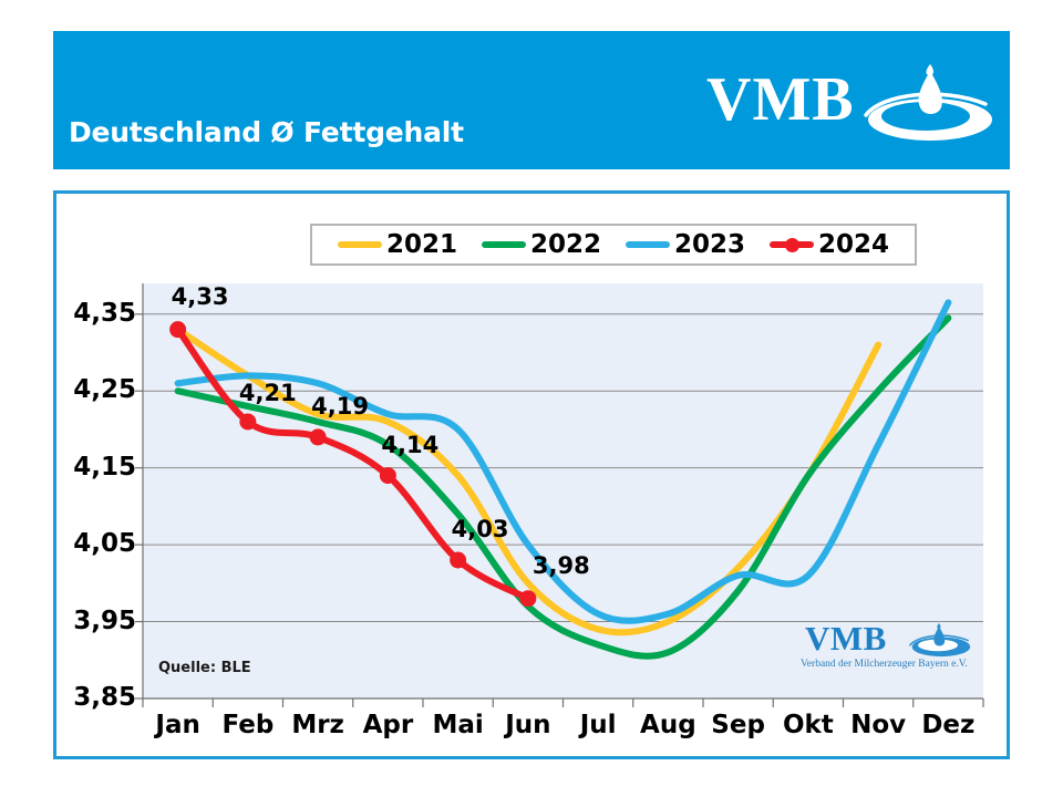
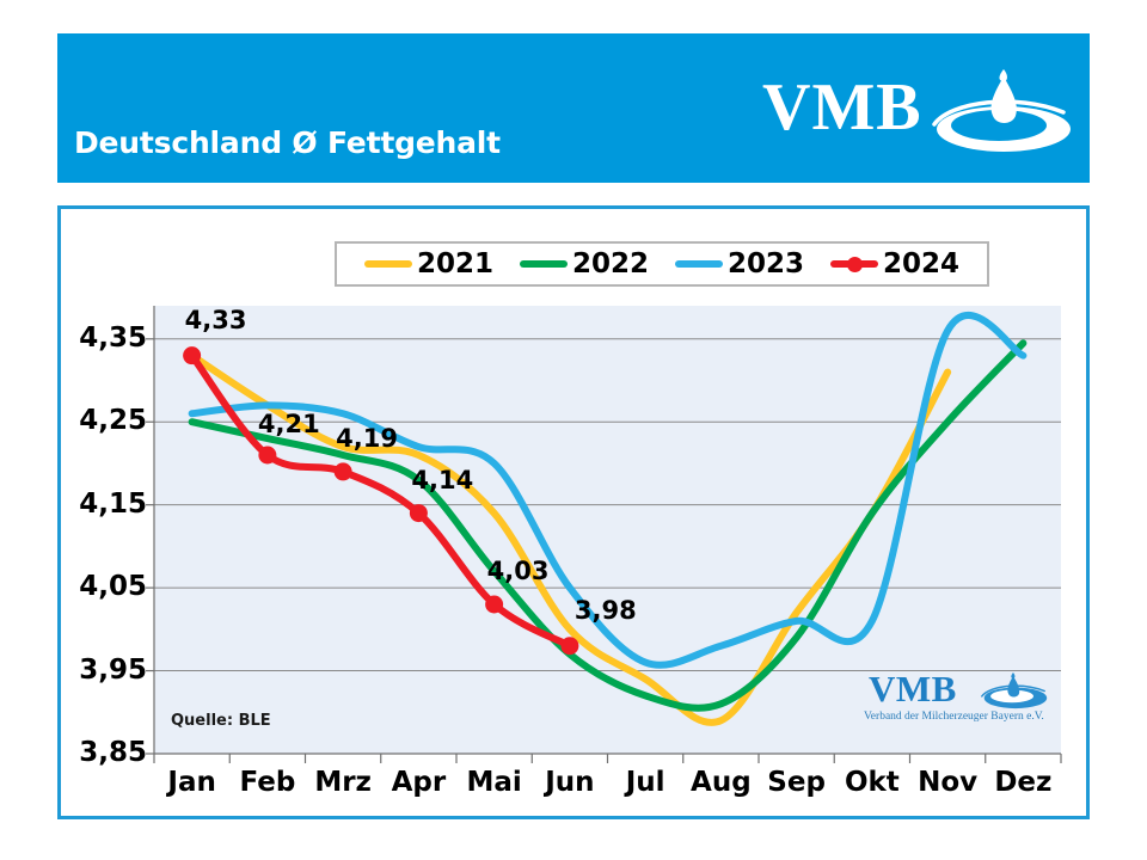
2022/Mai: 4,09 -> 4,07
2021/Aug: 3,95 -> 3,89
2023/Aug: 3,96 -> 3,98
2023/Nov: 4,18 -> 4,36
2023/Dez: 4,37 -> 4,33
